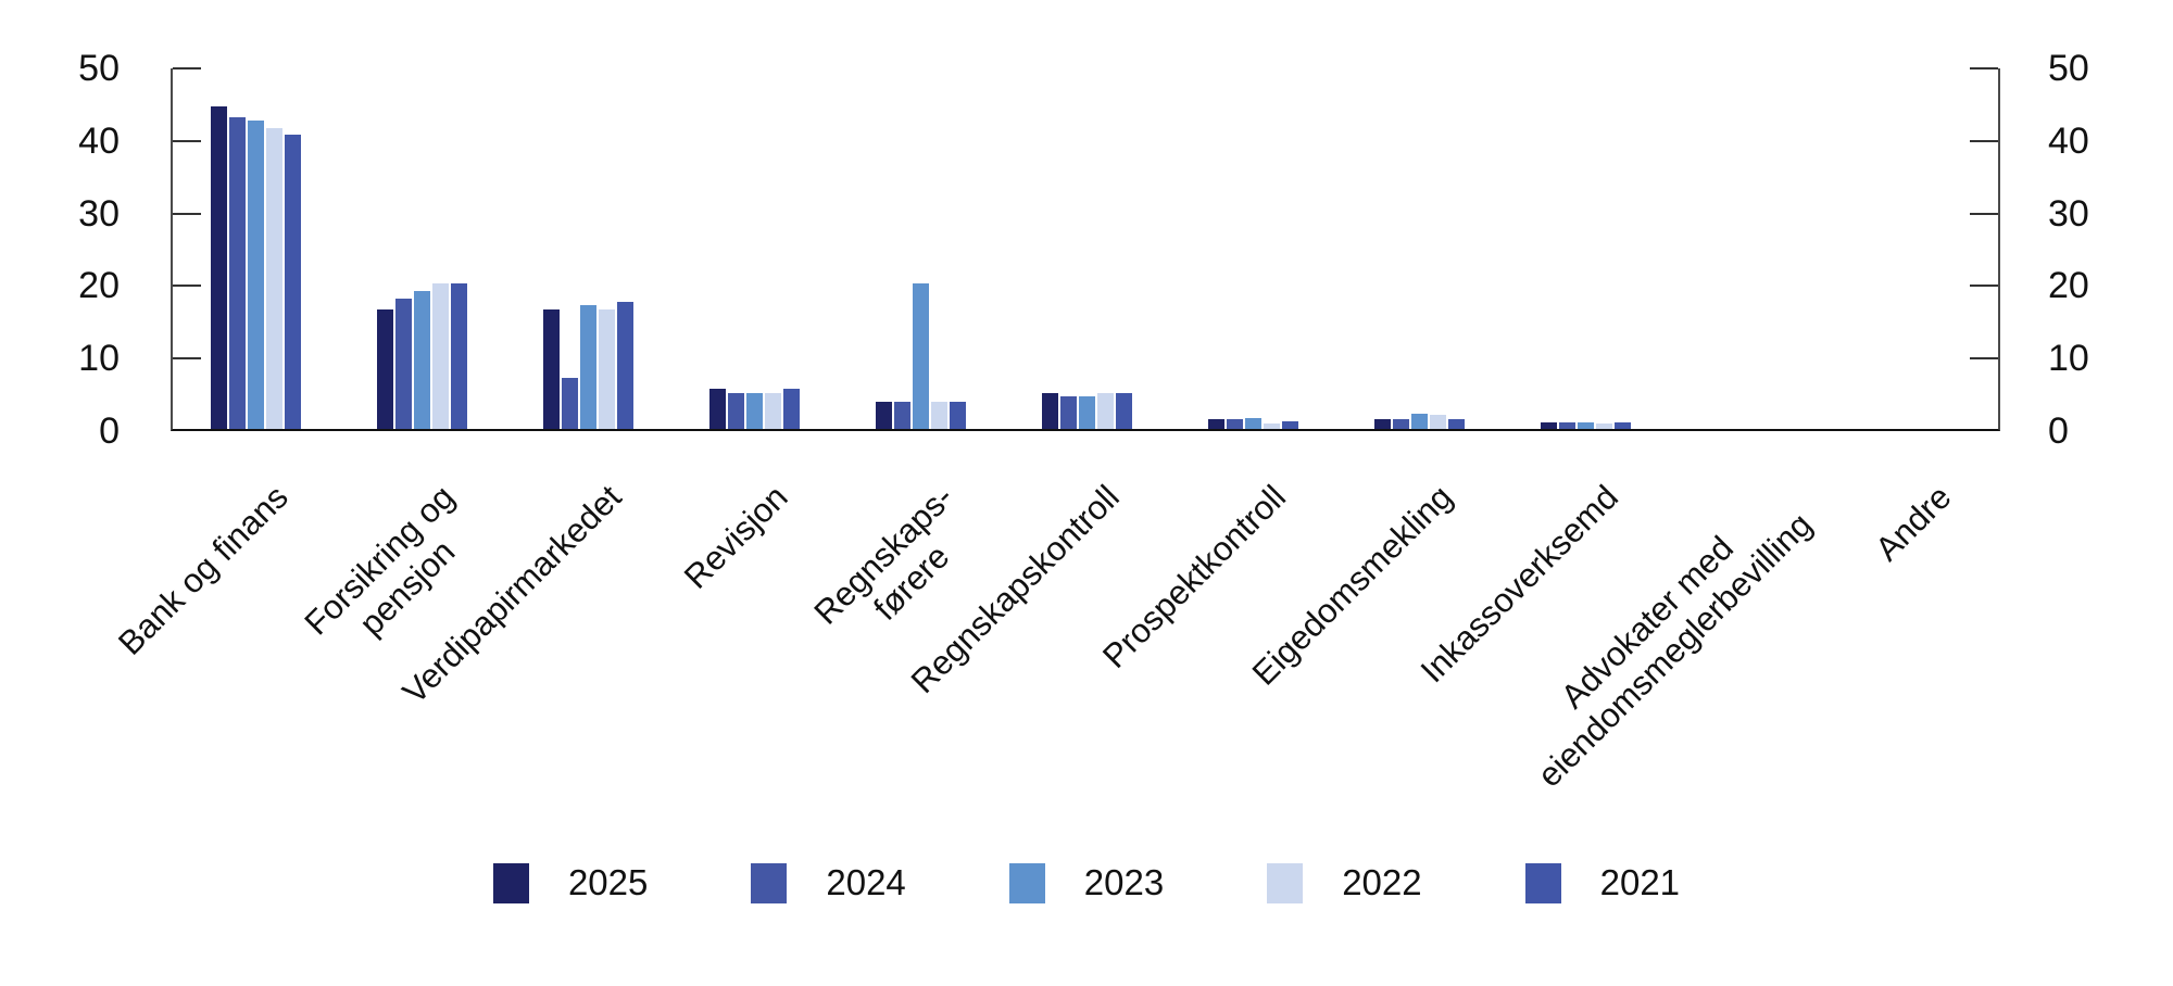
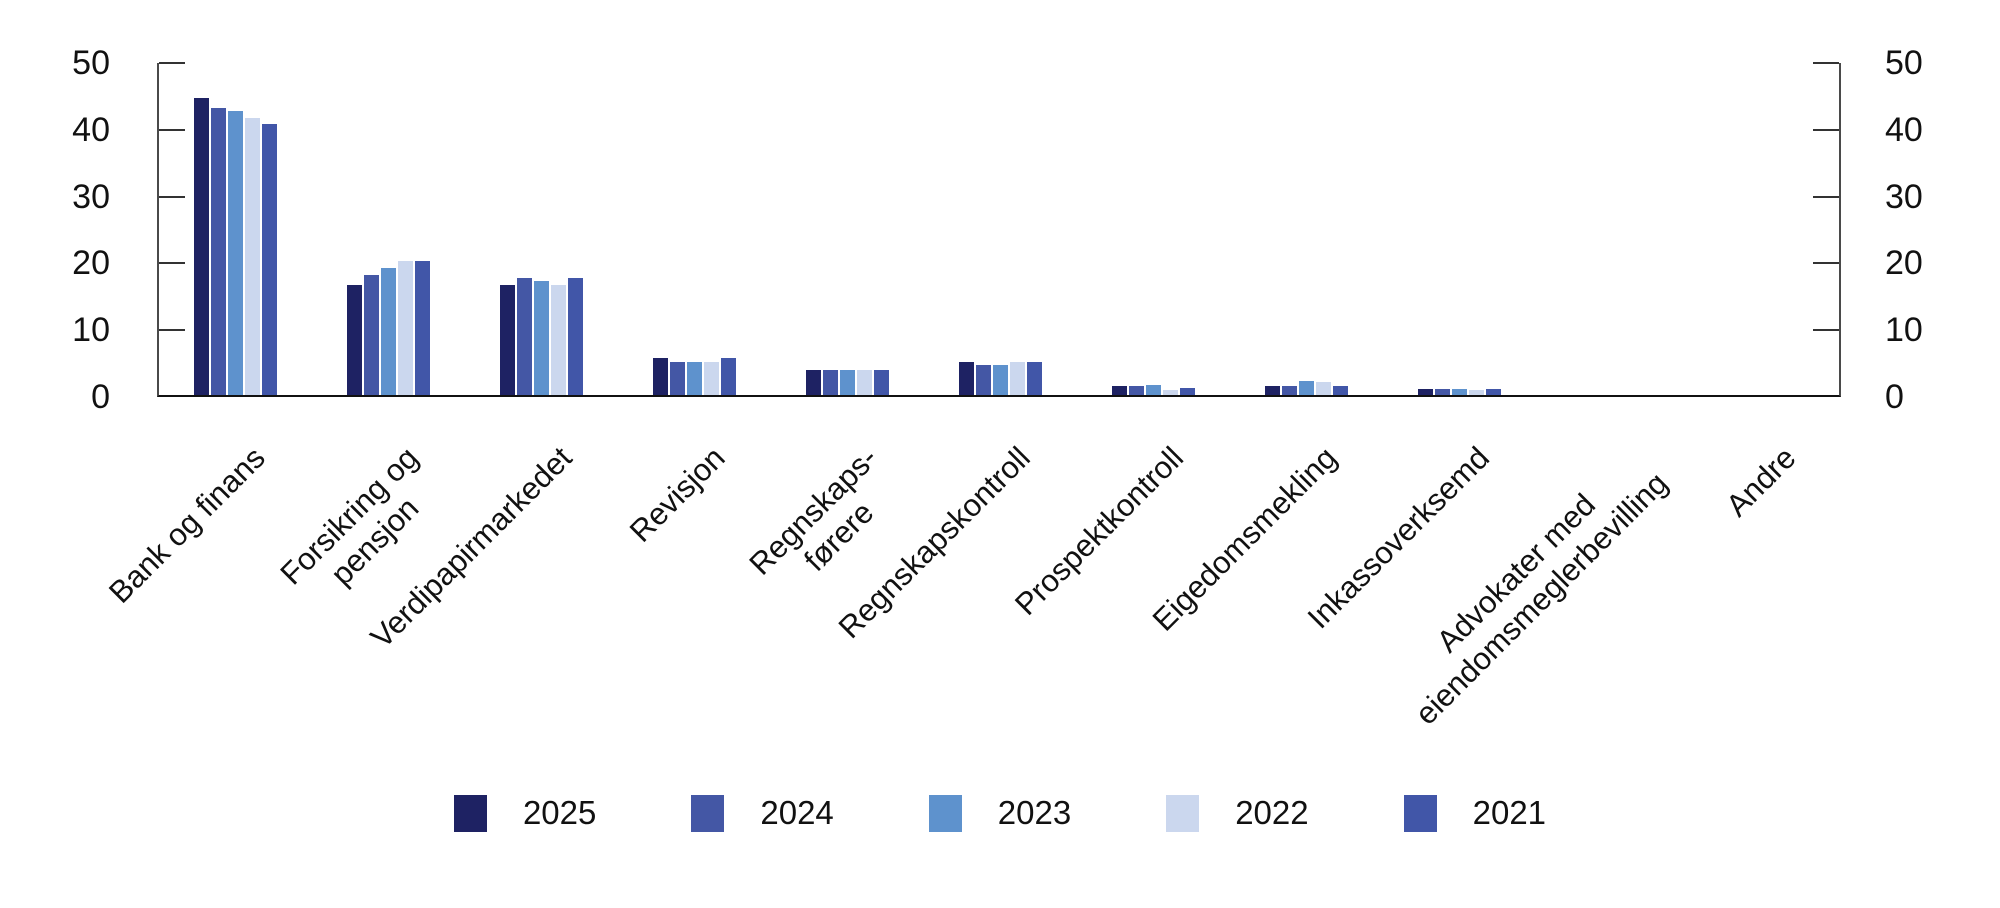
2024/Verdipapirmarkedet: 7 -> 18
2023/Regnskaps- førere: 20 -> 4
